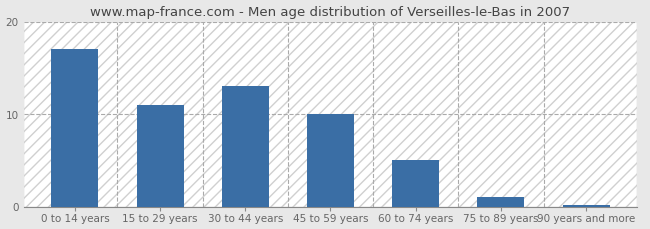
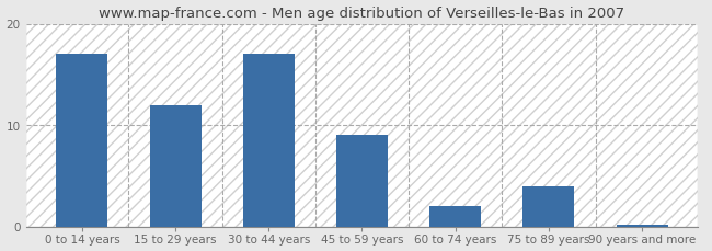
15 to 29 years: 11.0 -> 12.0
30 to 44 years: 13.0 -> 17.0
45 to 59 years: 10.0 -> 9.0
60 to 74 years: 5.0 -> 2.0
75 to 89 years: 1.0 -> 4.0
